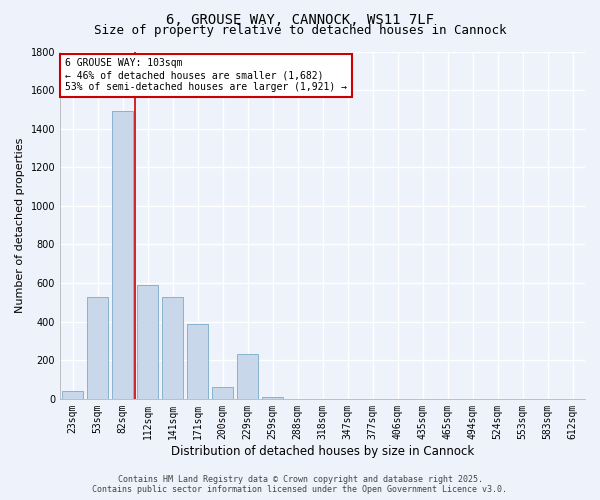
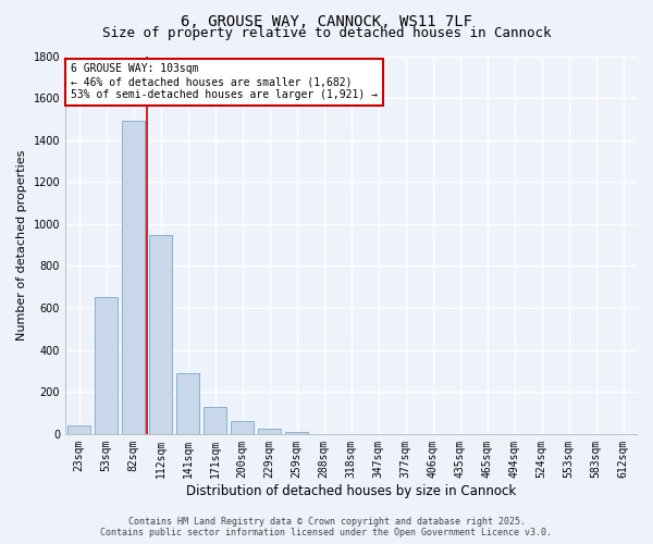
53sqm: 530 -> 650
112sqm: 590 -> 950
141sqm: 530 -> 290
171sqm: 390 -> 130
229sqm: 230 -> 20
